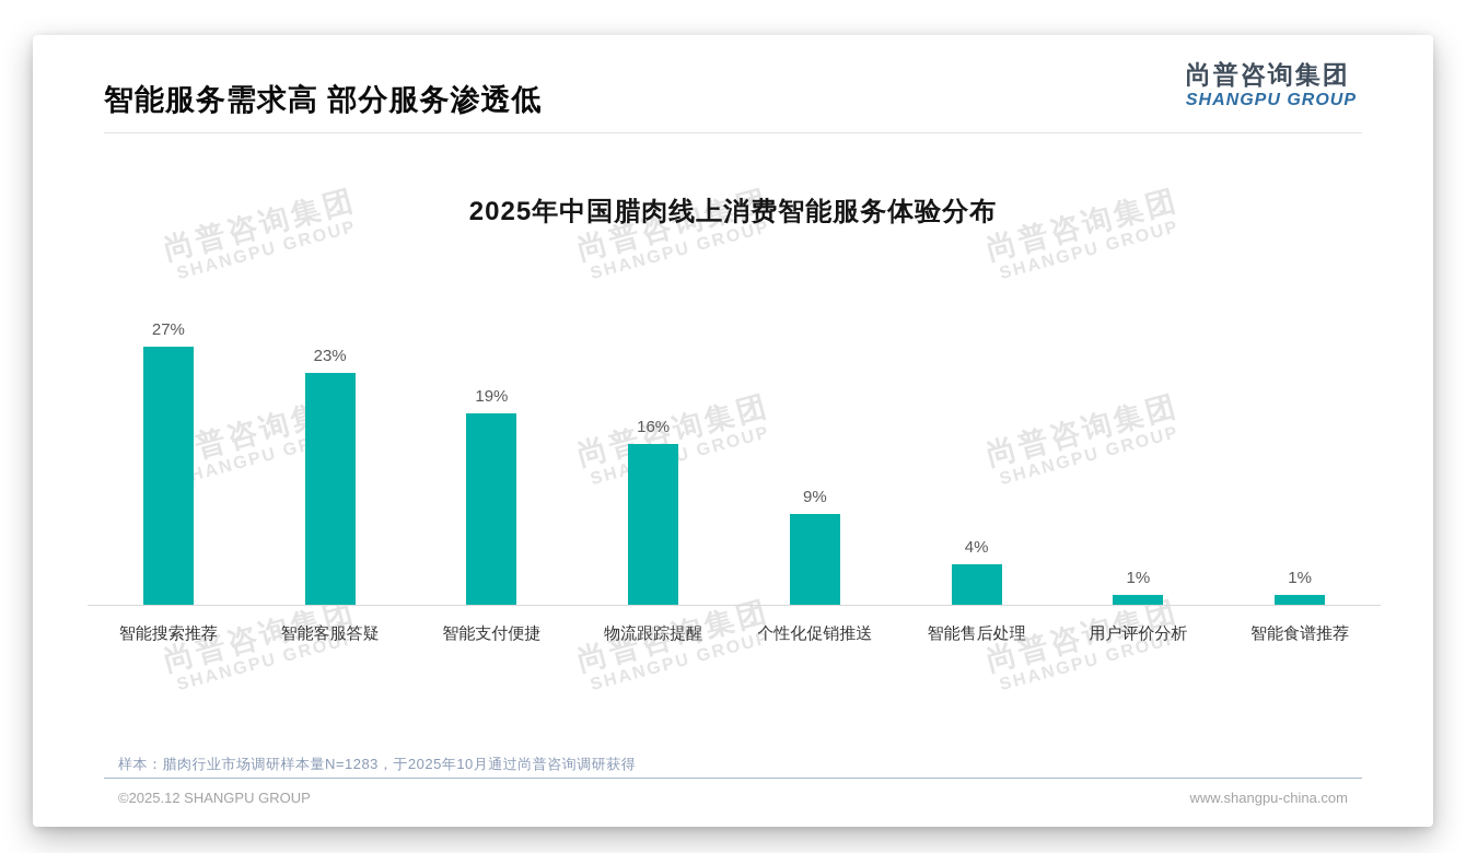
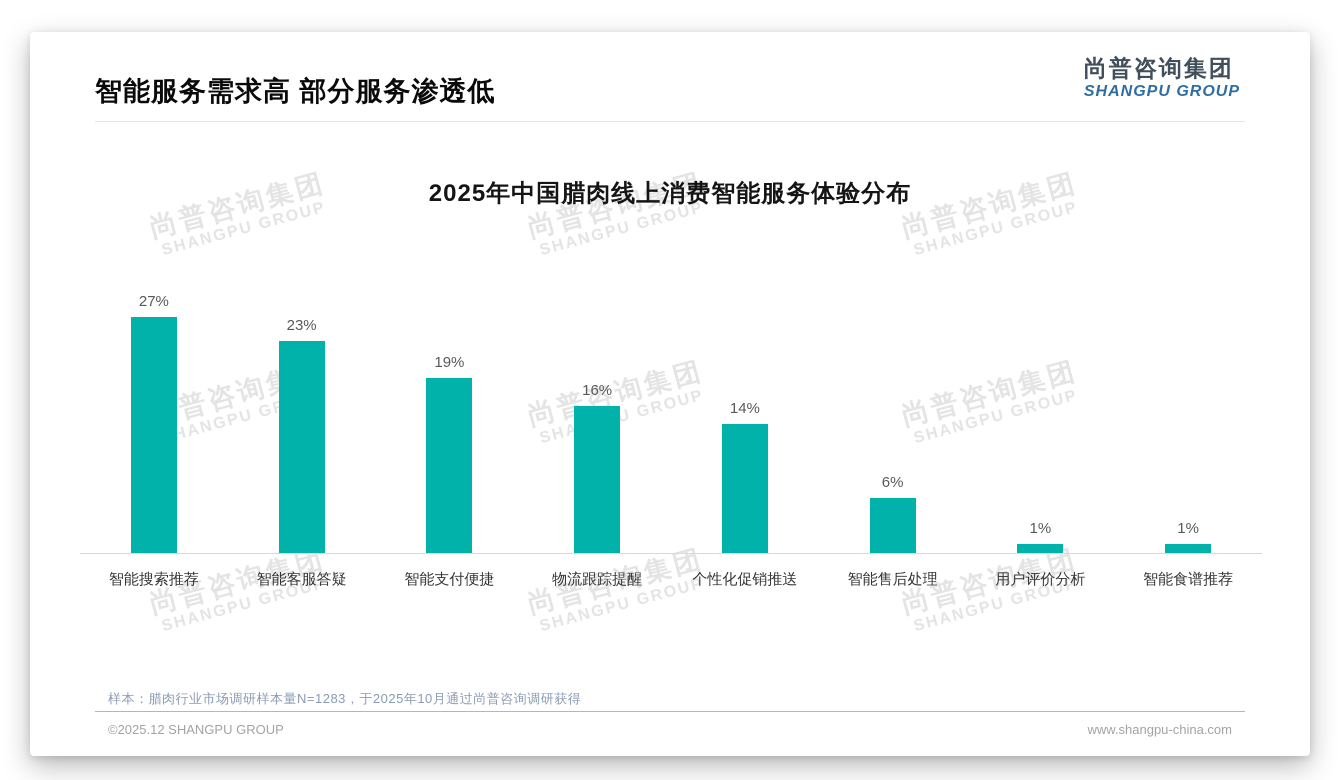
个性化促销推送: 9% -> 14%
智能售后处理: 4% -> 6%
